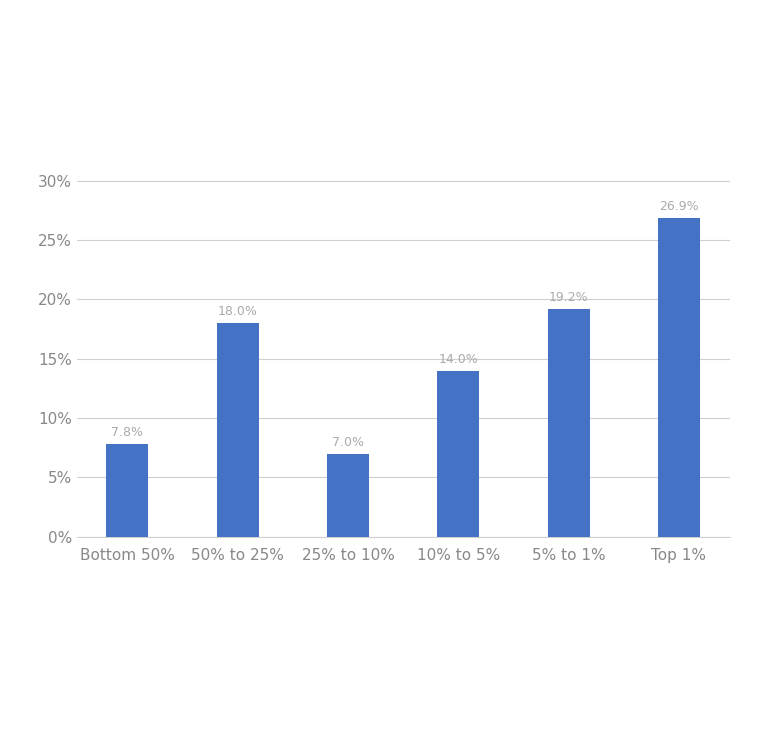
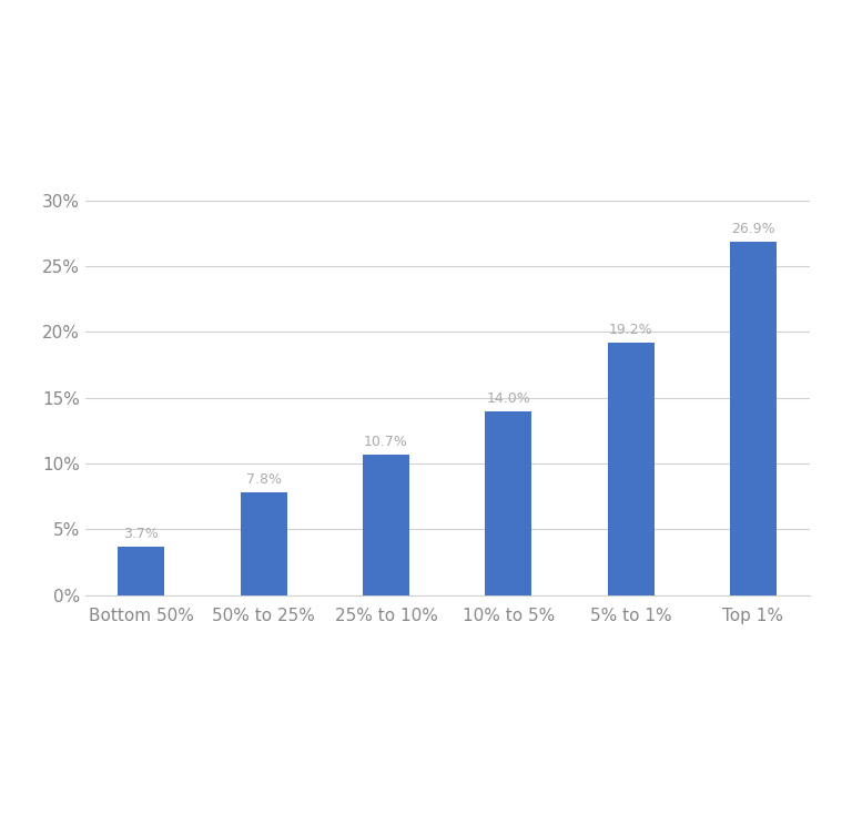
Bottom 50%: 7.8% -> 3.7%
50% to 25%: 18.0% -> 7.8%
25% to 10%: 7.0% -> 10.7%
